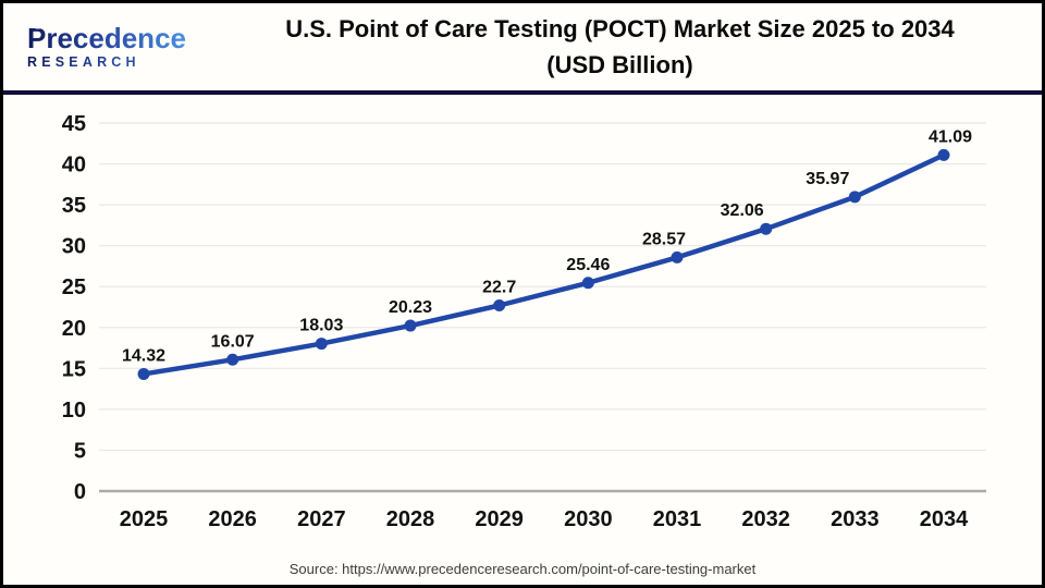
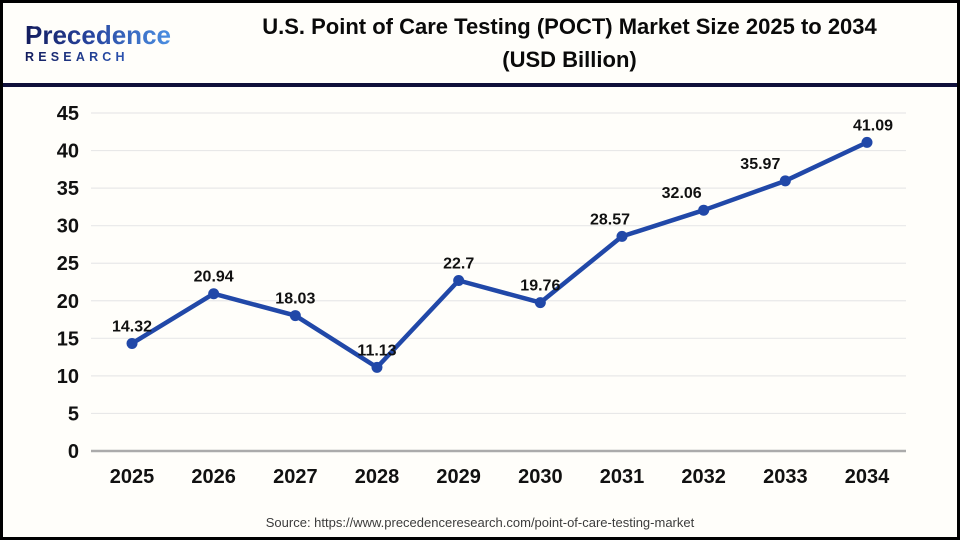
2026: 16.07 -> 20.94
2028: 20.23 -> 11.13
2030: 25.46 -> 19.76
